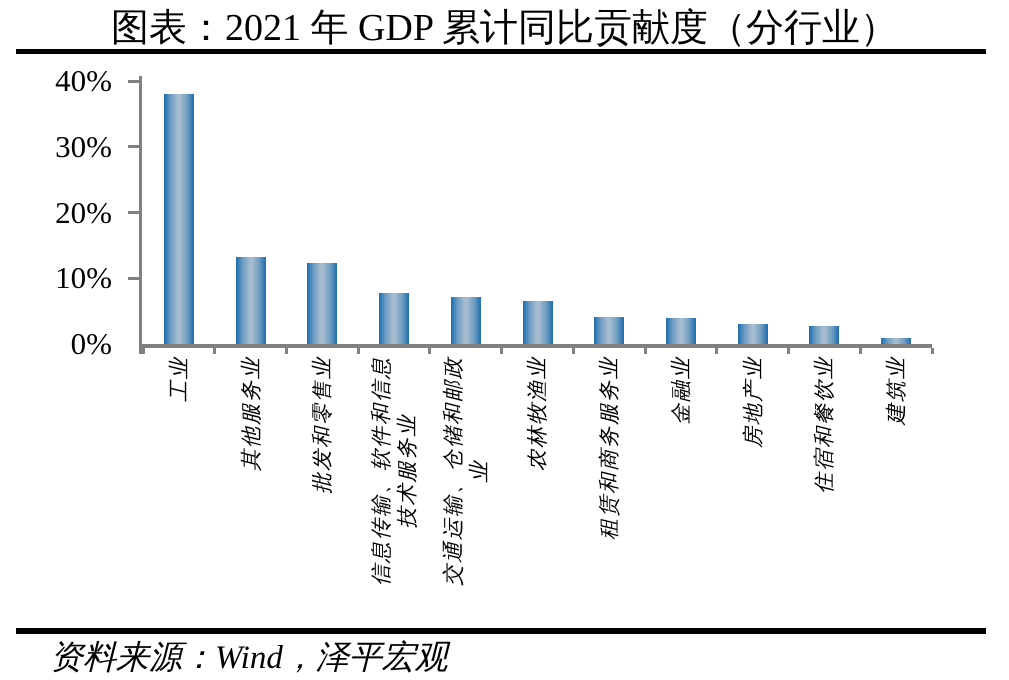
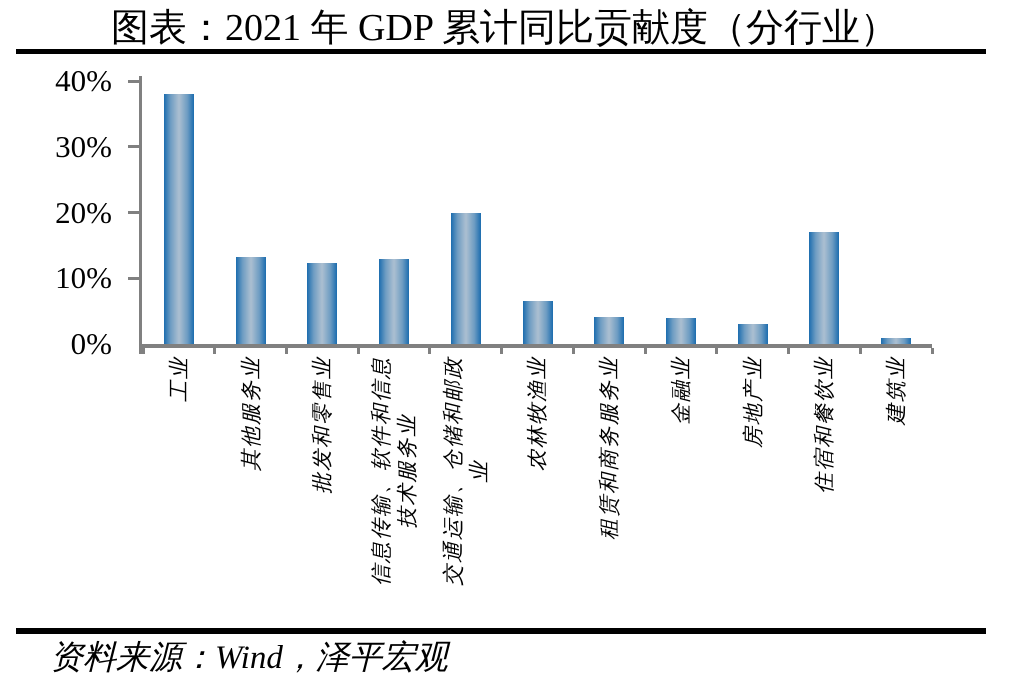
信息传输、软件和信息技术服务业: 8% -> 13%
交通运输、仓储和邮政业: 7% -> 20%
住宿和餐饮业: 3% -> 17%
